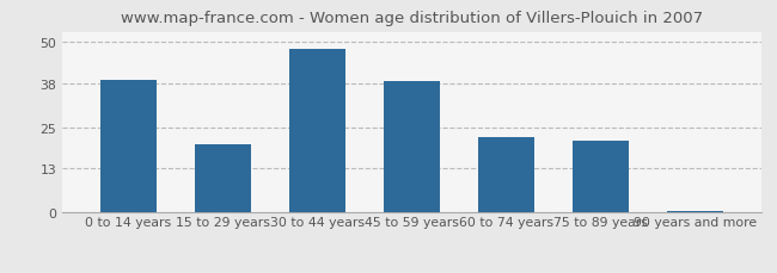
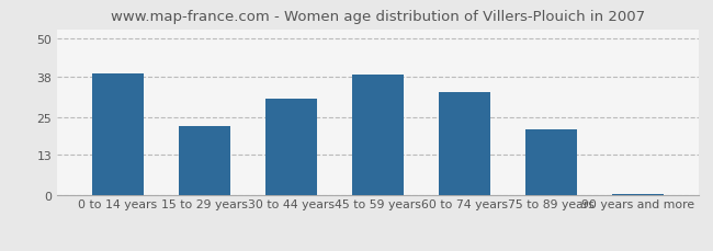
15 to 29 years: 20.0 -> 22.0
30 to 44 years: 48.0 -> 31.0
60 to 74 years: 22.0 -> 33.0
